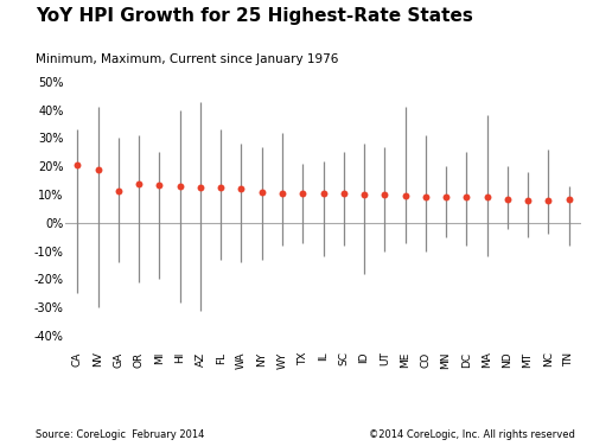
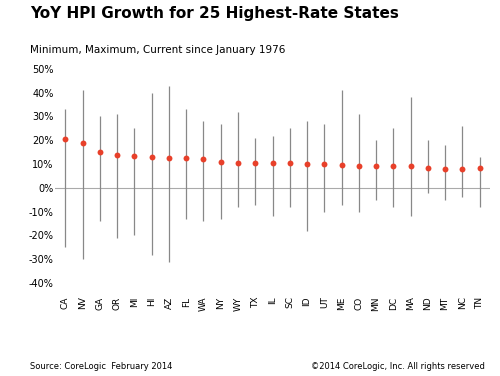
GA: 11.5% -> 15.0%
